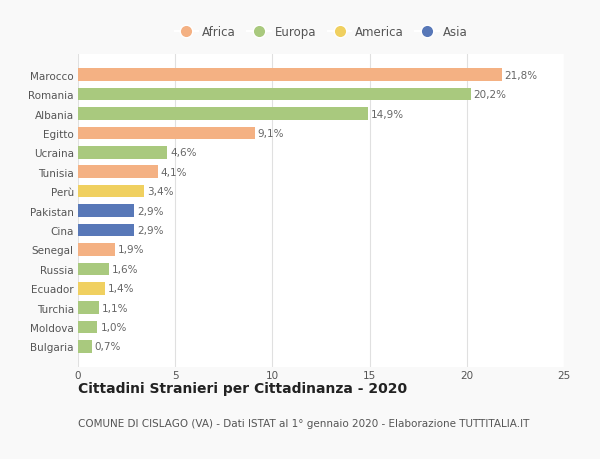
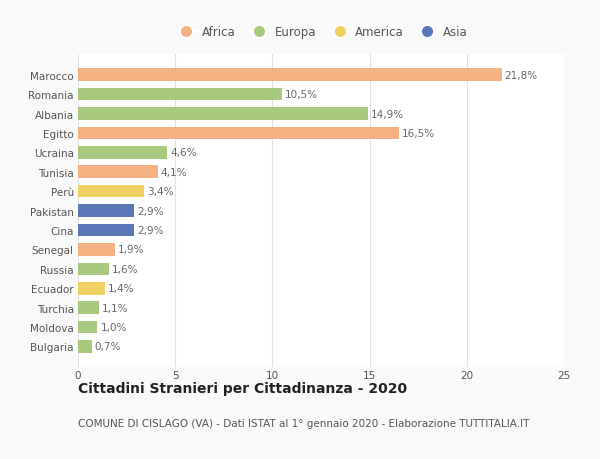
Romania: 20,2% -> 10,5%
Egitto: 9,1% -> 16,5%
